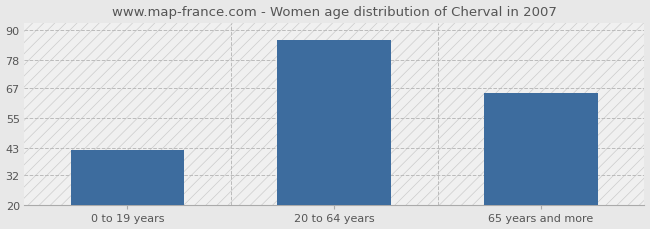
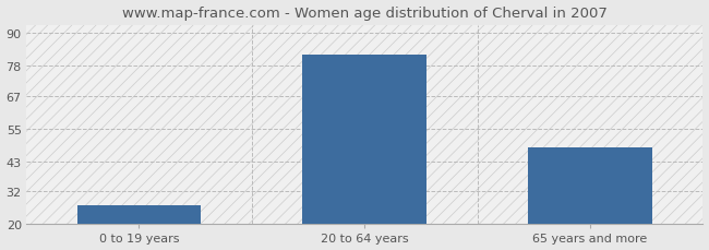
0 to 19 years: 42 -> 27
20 to 64 years: 86 -> 82
65 years and more: 65 -> 48
